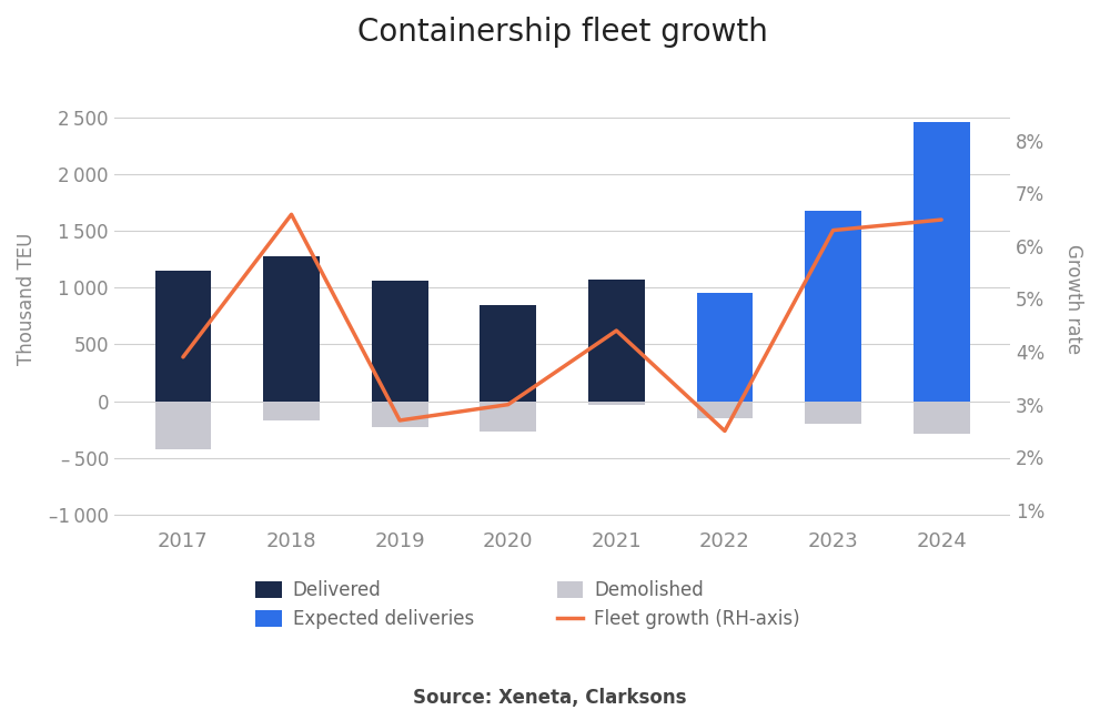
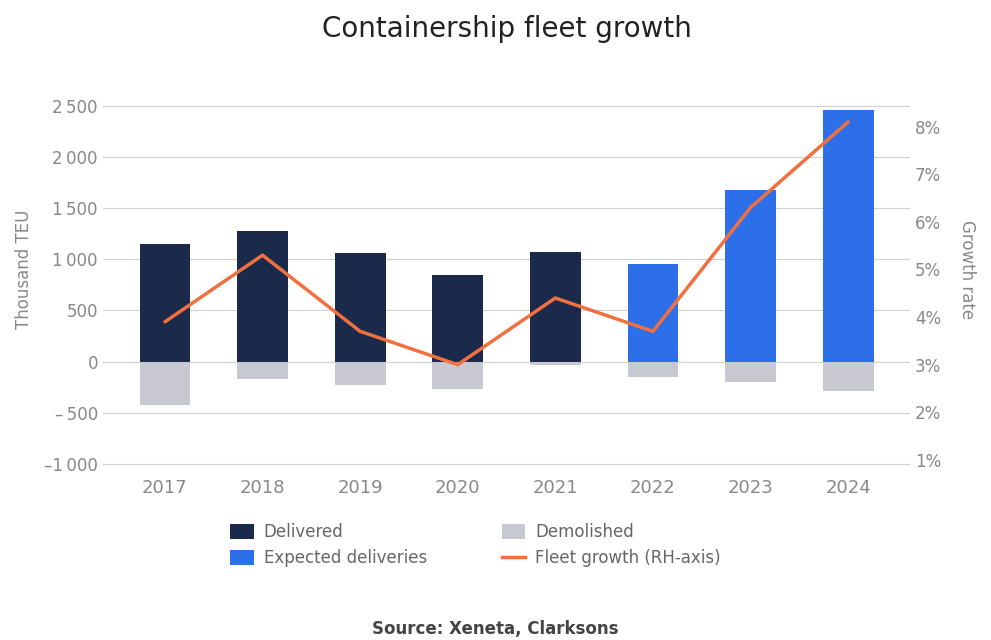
Fleet growth (RH-axis)/2018: 6.6% -> 5.3%
Fleet growth (RH-axis)/2019: 2.7% -> 3.7%
Fleet growth (RH-axis)/2022: 2.5% -> 3.7%
Fleet growth (RH-axis)/2024: 6.5% -> 8.1%
